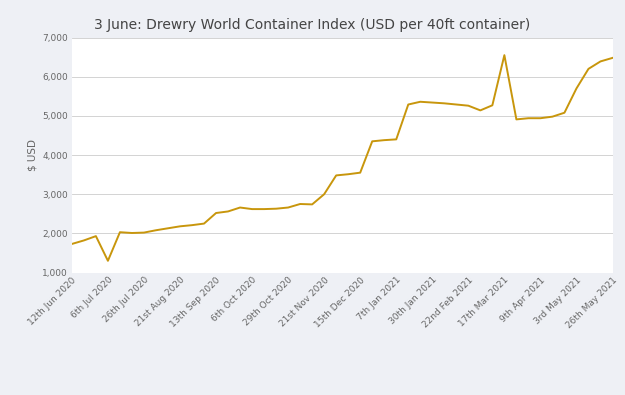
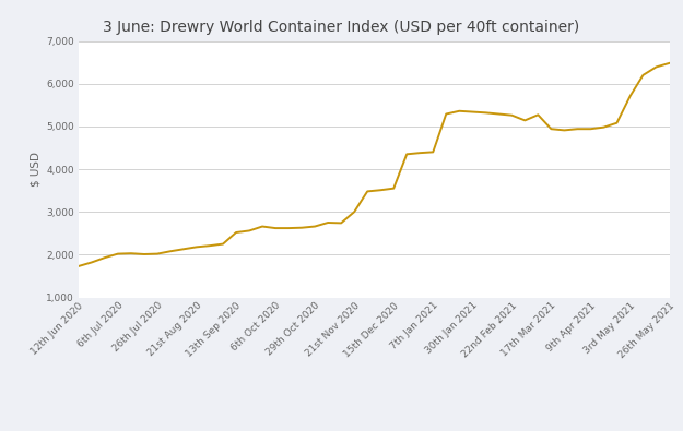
6th Jul 2020: 1,300 -> 2,020
17th Mar 2021: 6,550 -> 4,940
